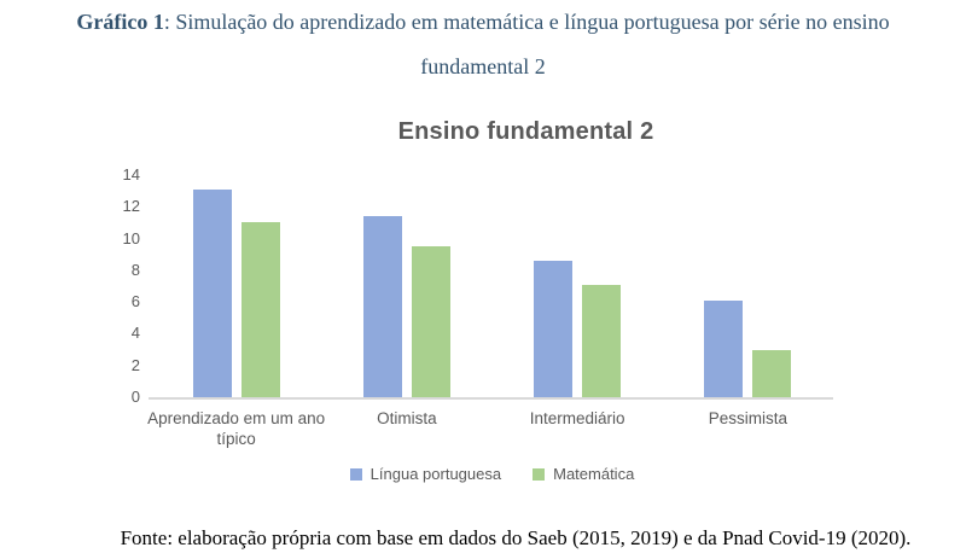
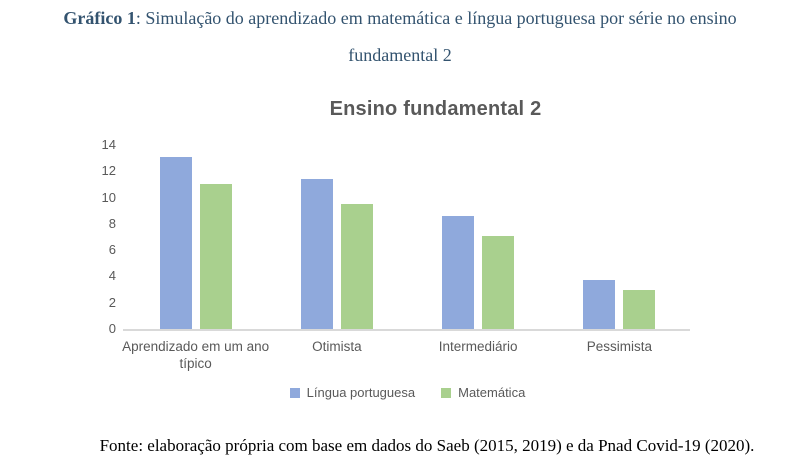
Língua portuguesa/Pessimista: 6.1 -> 3.7
